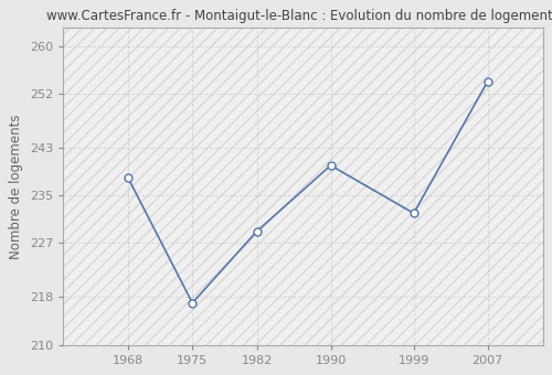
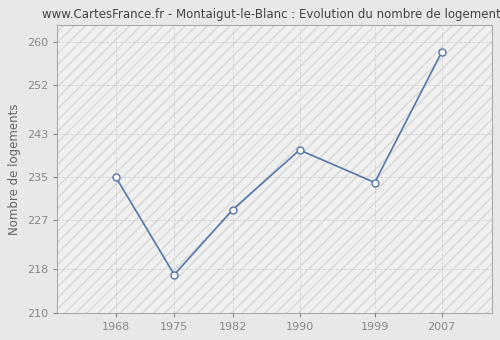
1968: 238 -> 235
1999: 232 -> 234
2007: 254 -> 258
